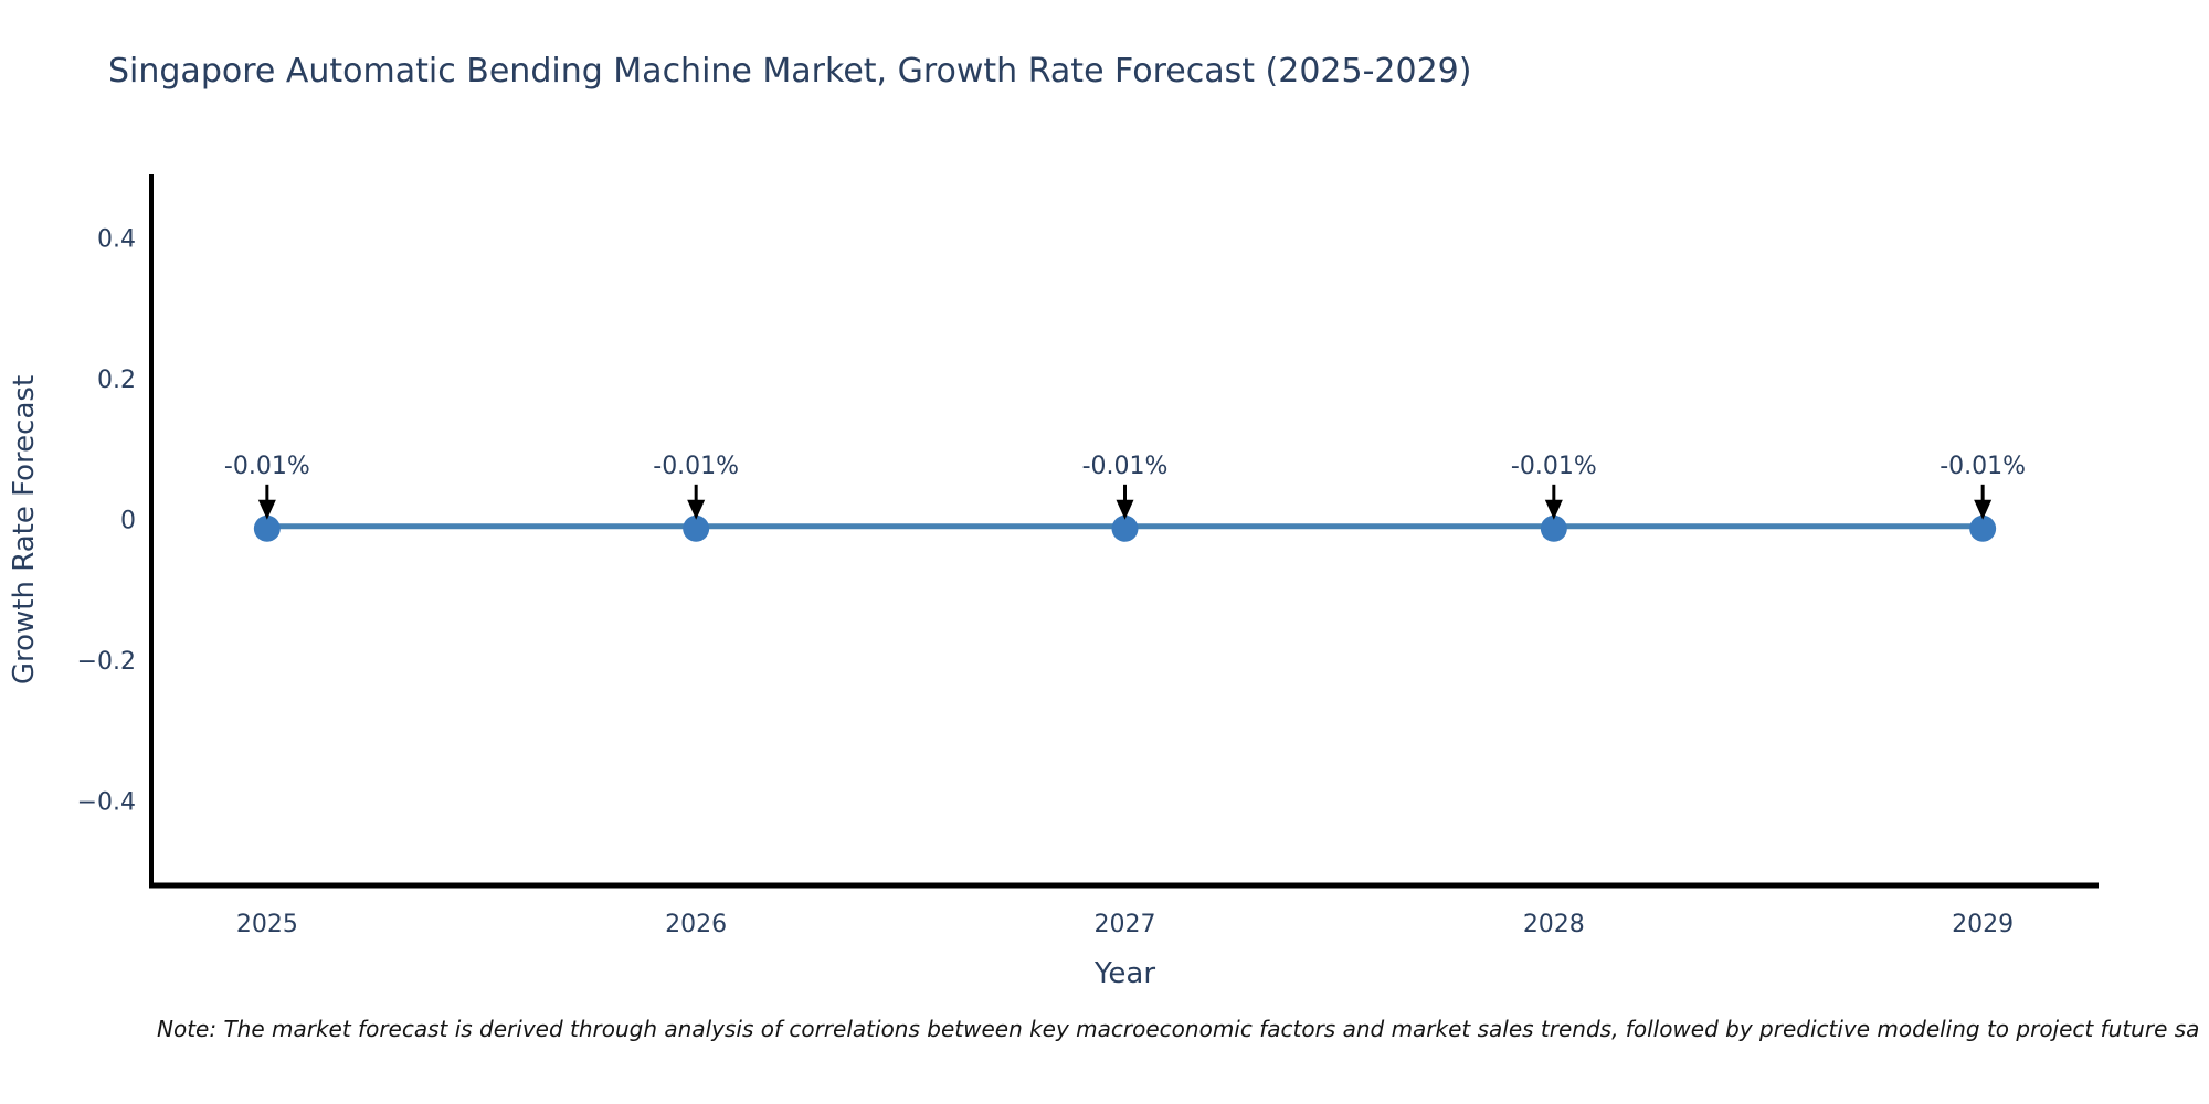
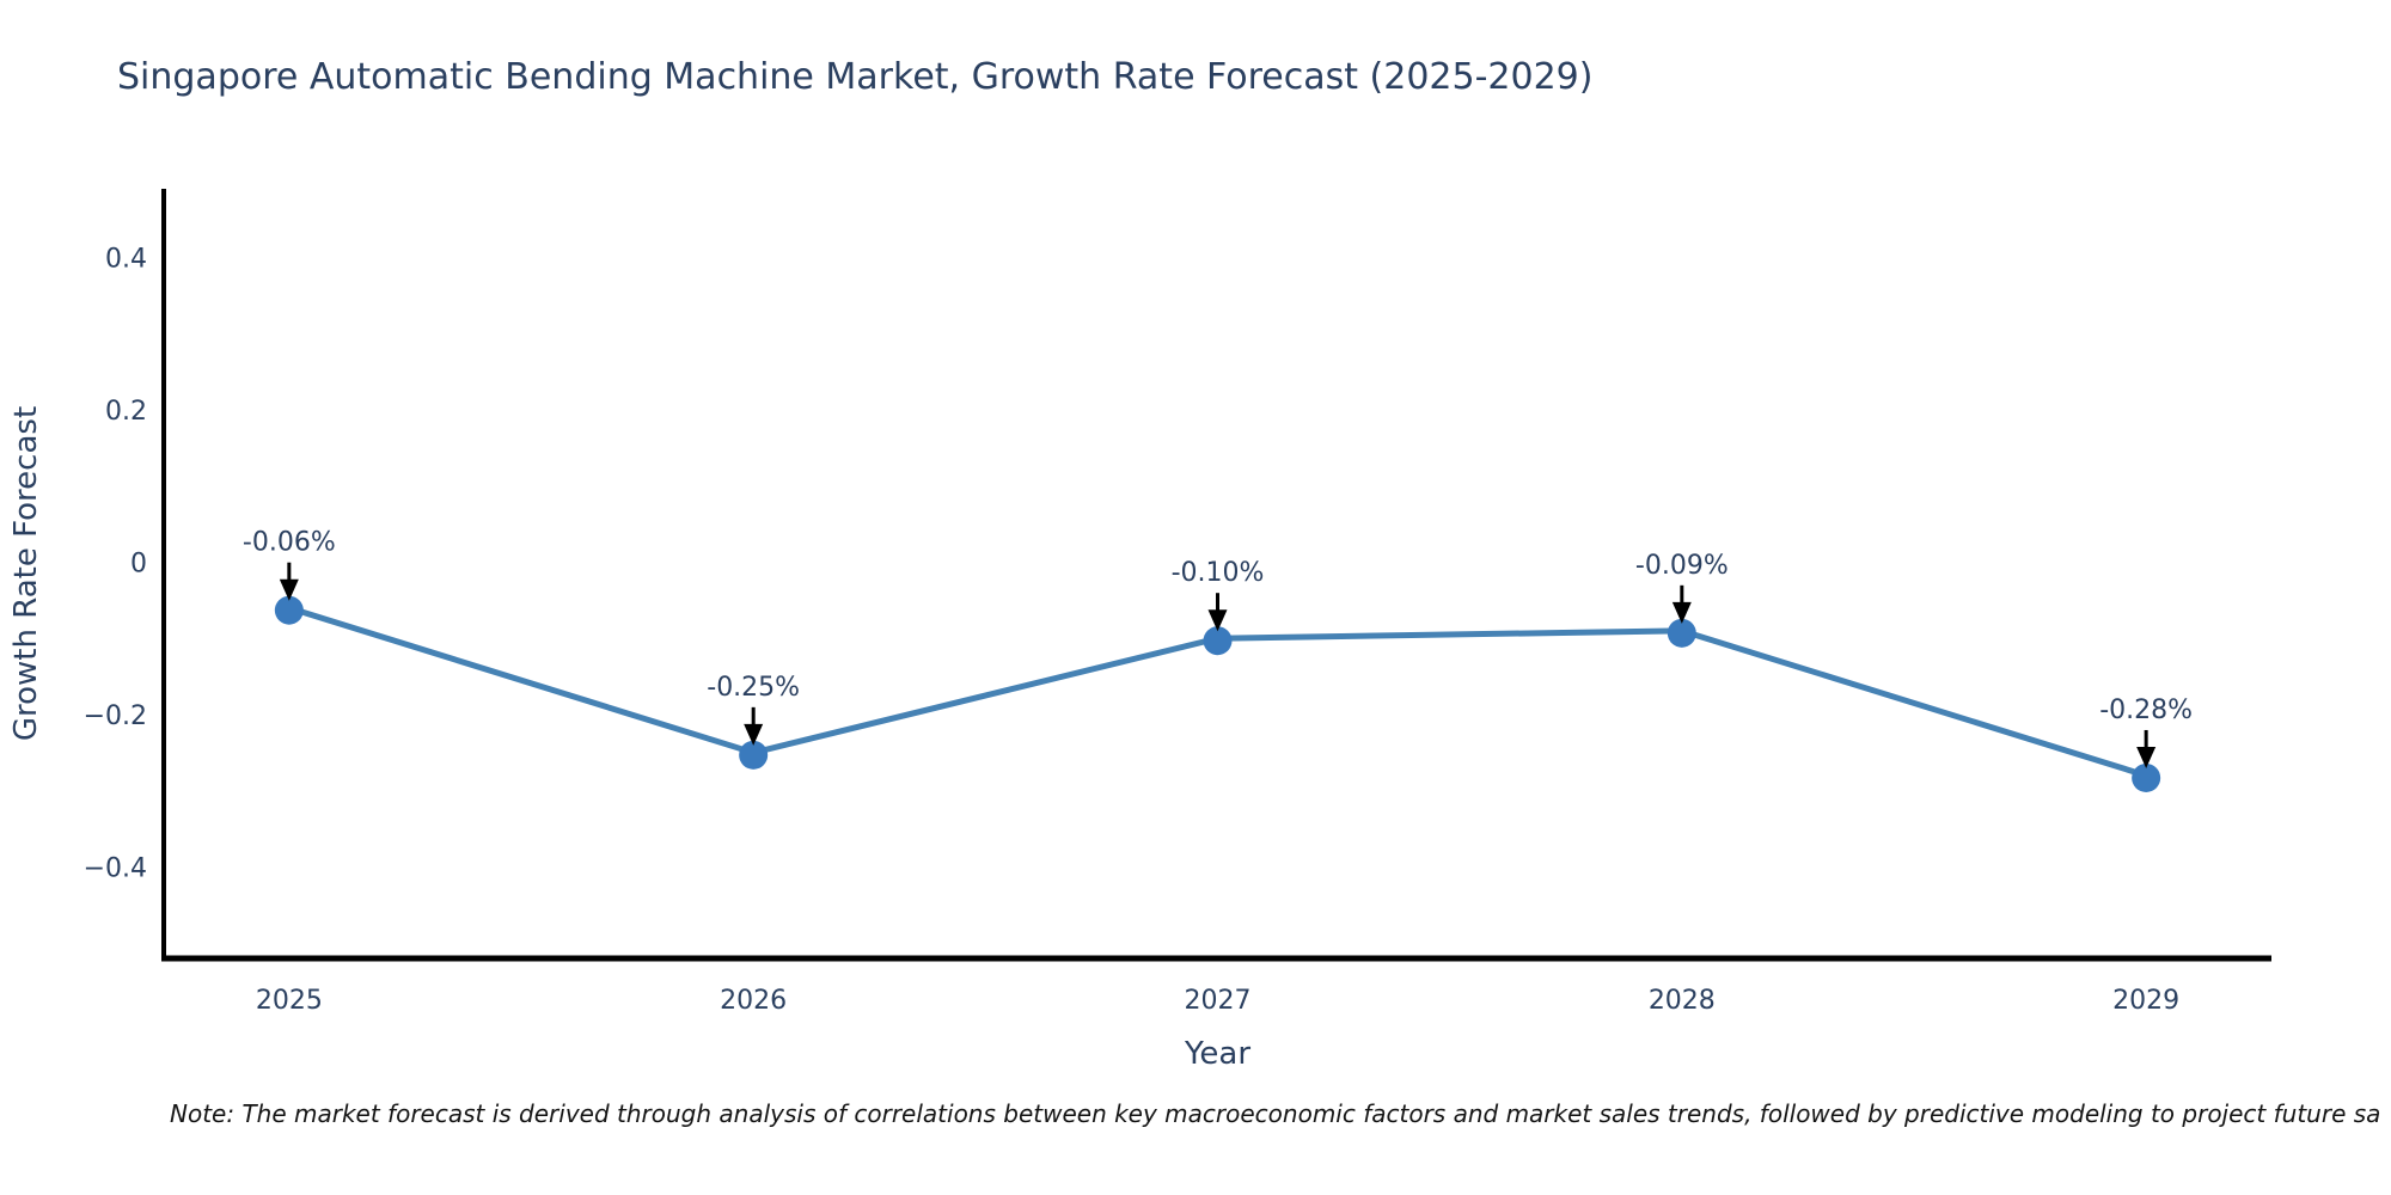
2025: -0.01% -> -0.06%
2026: -0.01% -> -0.25%
2027: -0.01% -> -0.10%
2028: -0.01% -> -0.09%
2029: -0.01% -> -0.28%
